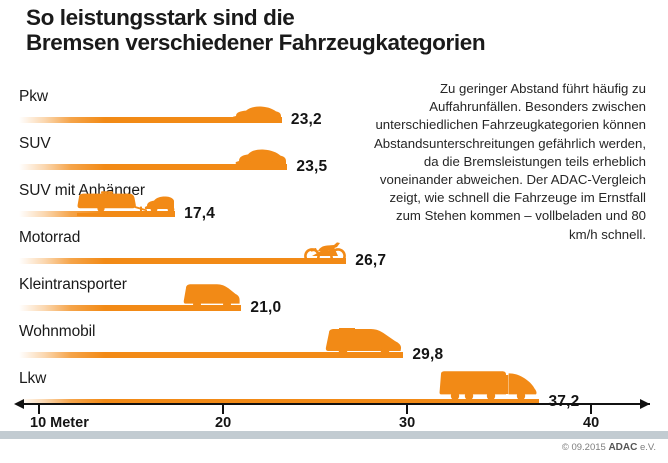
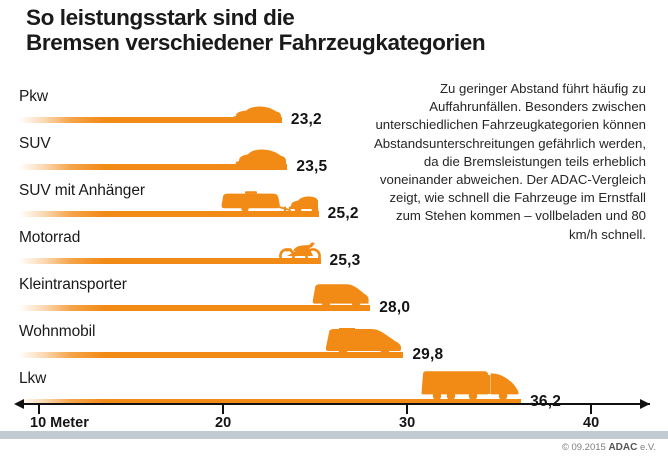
SUV mit Anhänger: 17,4 -> 25,2
Motorrad: 26,7 -> 25,3
Kleintransporter: 21,0 -> 28,0
Lkw: 37,2 -> 36,2
